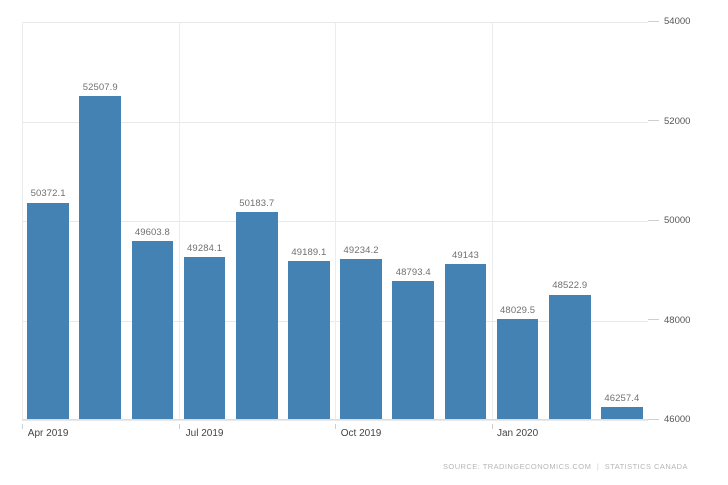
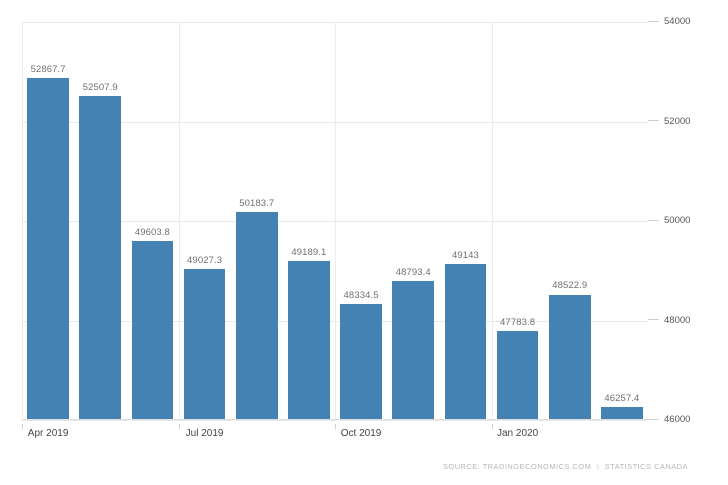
Apr 2019: 50372.1 -> 52867.7
Jul 2019: 49284.1 -> 49027.3
Oct 2019: 49234.2 -> 48334.5
Jan 2020: 48029.5 -> 47783.8
